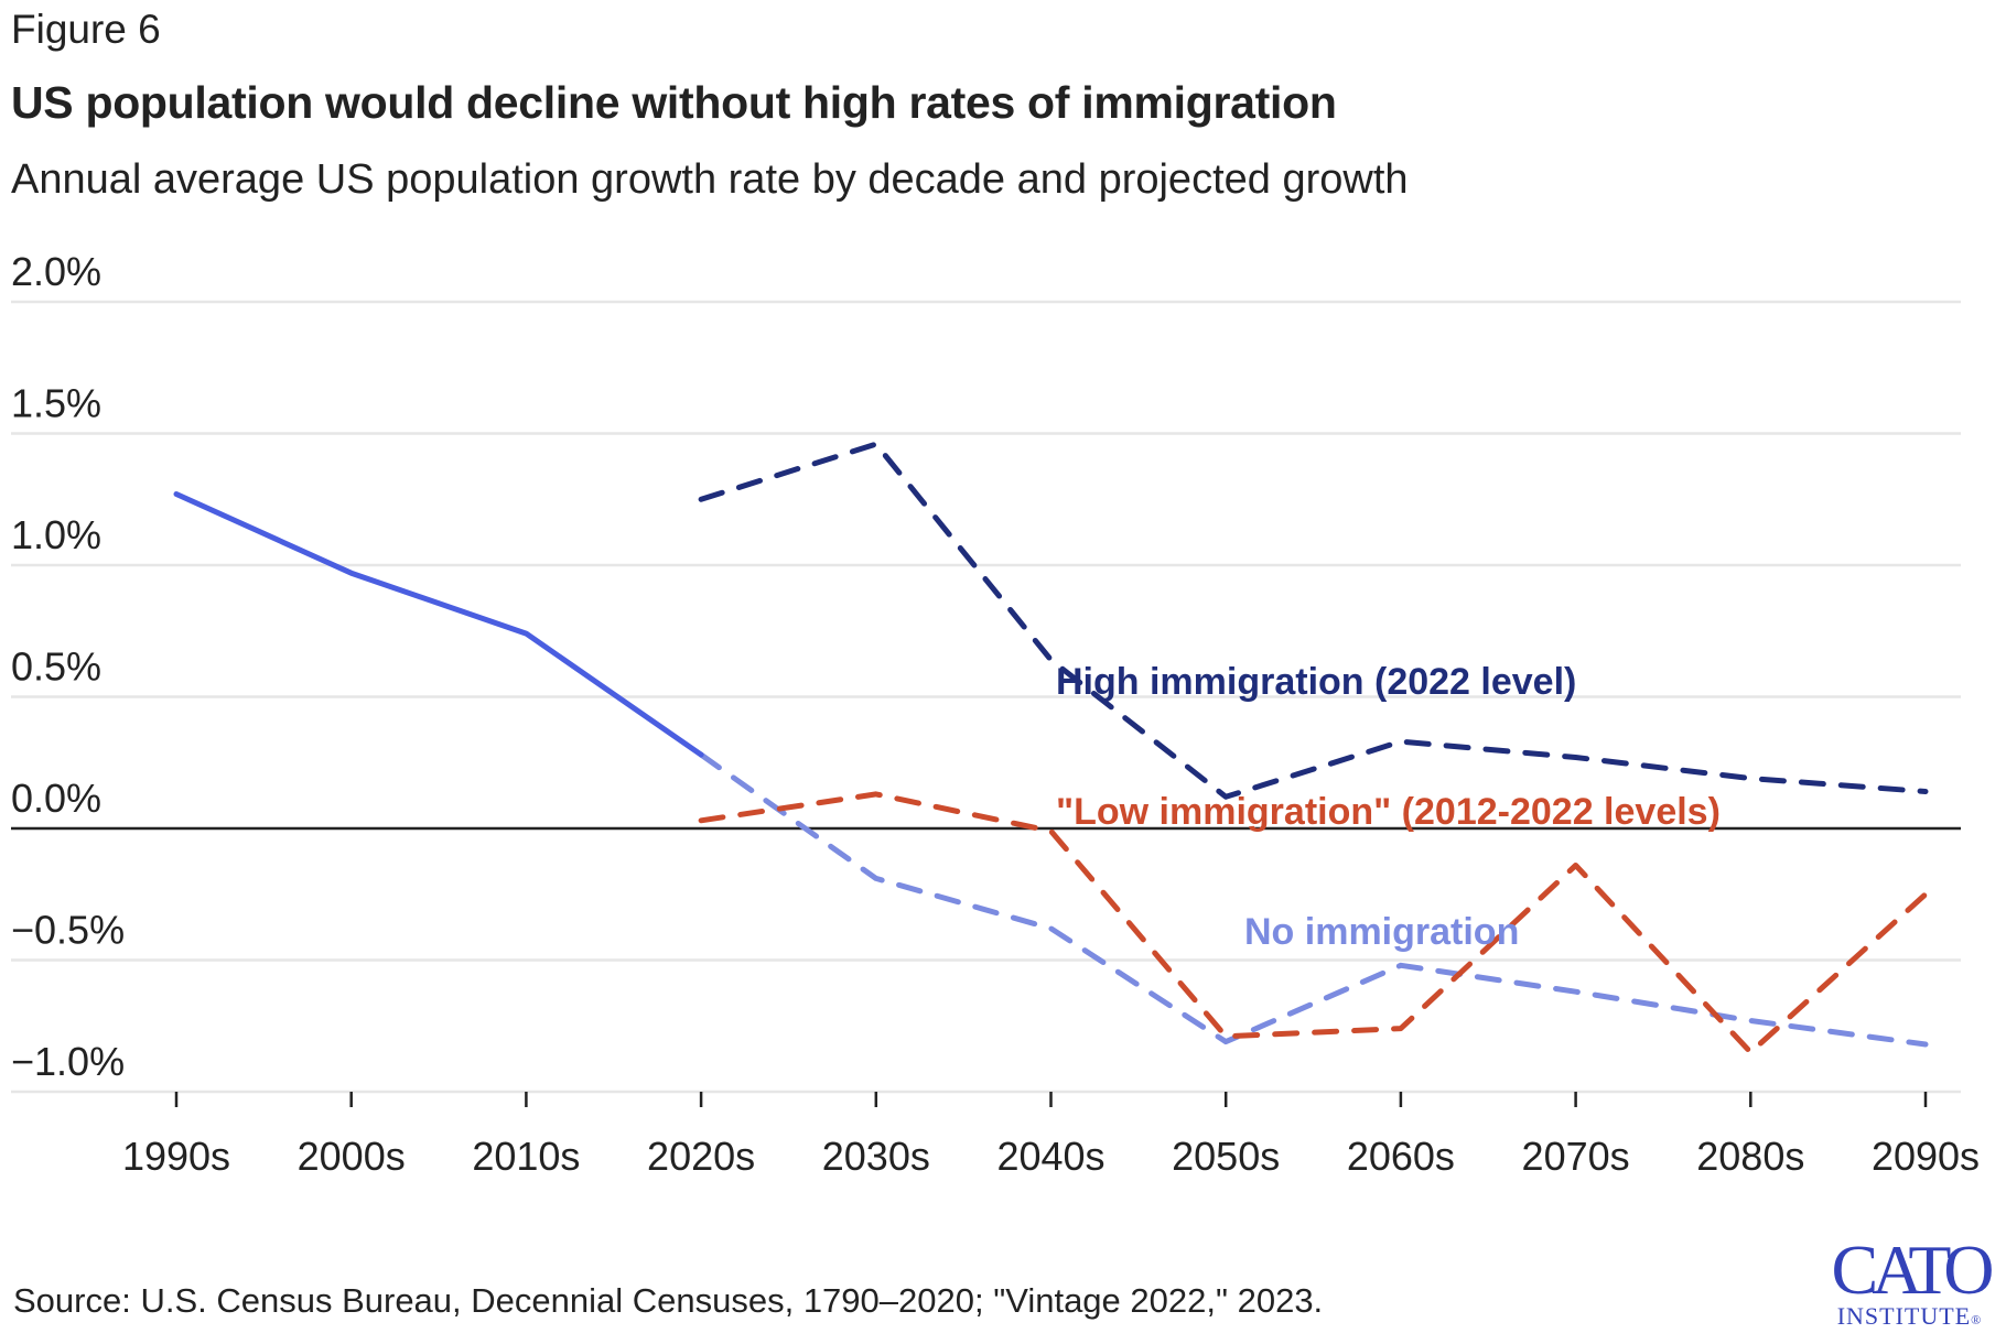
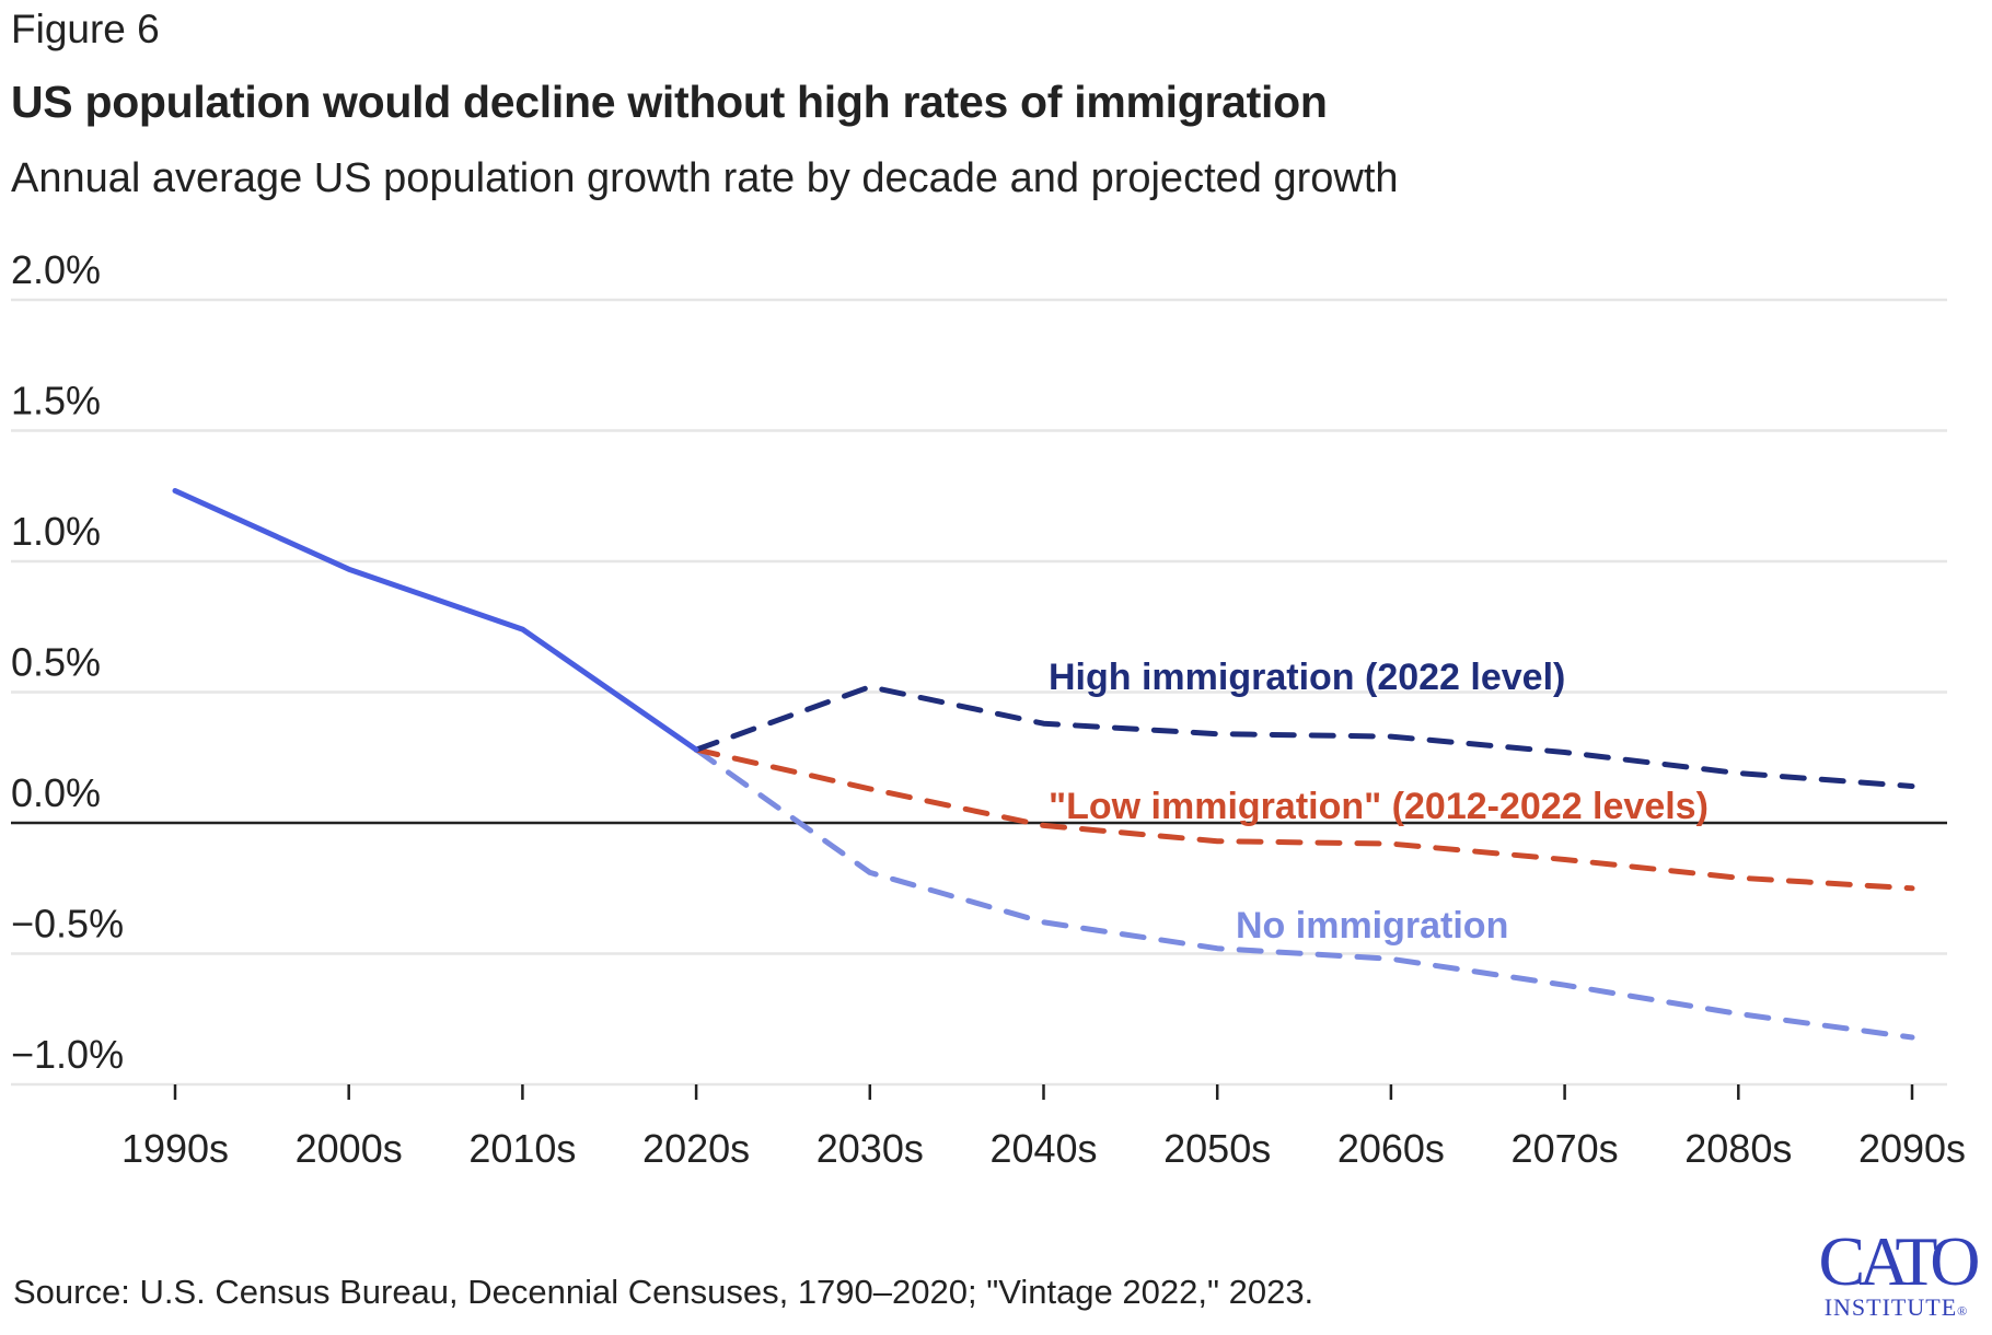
High immigration (2022 level)/2020s: 1.25% -> 0.28%
"Low immigration" (2012-2022 levels)/2020s: 0.03% -> 0.28%
High immigration (2022 level)/2030s: 1.46% -> 0.52%
High immigration (2022 level)/2040s: 0.64% -> 0.38%
High immigration (2022 level)/2050s: 0.12% -> 0.34%
"Low immigration" (2012-2022 levels)/2050s: -0.79% -> -0.07%
No immigration/2050s: -0.81% -> -0.48%
"Low immigration" (2012-2022 levels)/2060s: -0.76% -> -0.08%
"Low immigration" (2012-2022 levels)/2080s: -0.85% -> -0.21%
